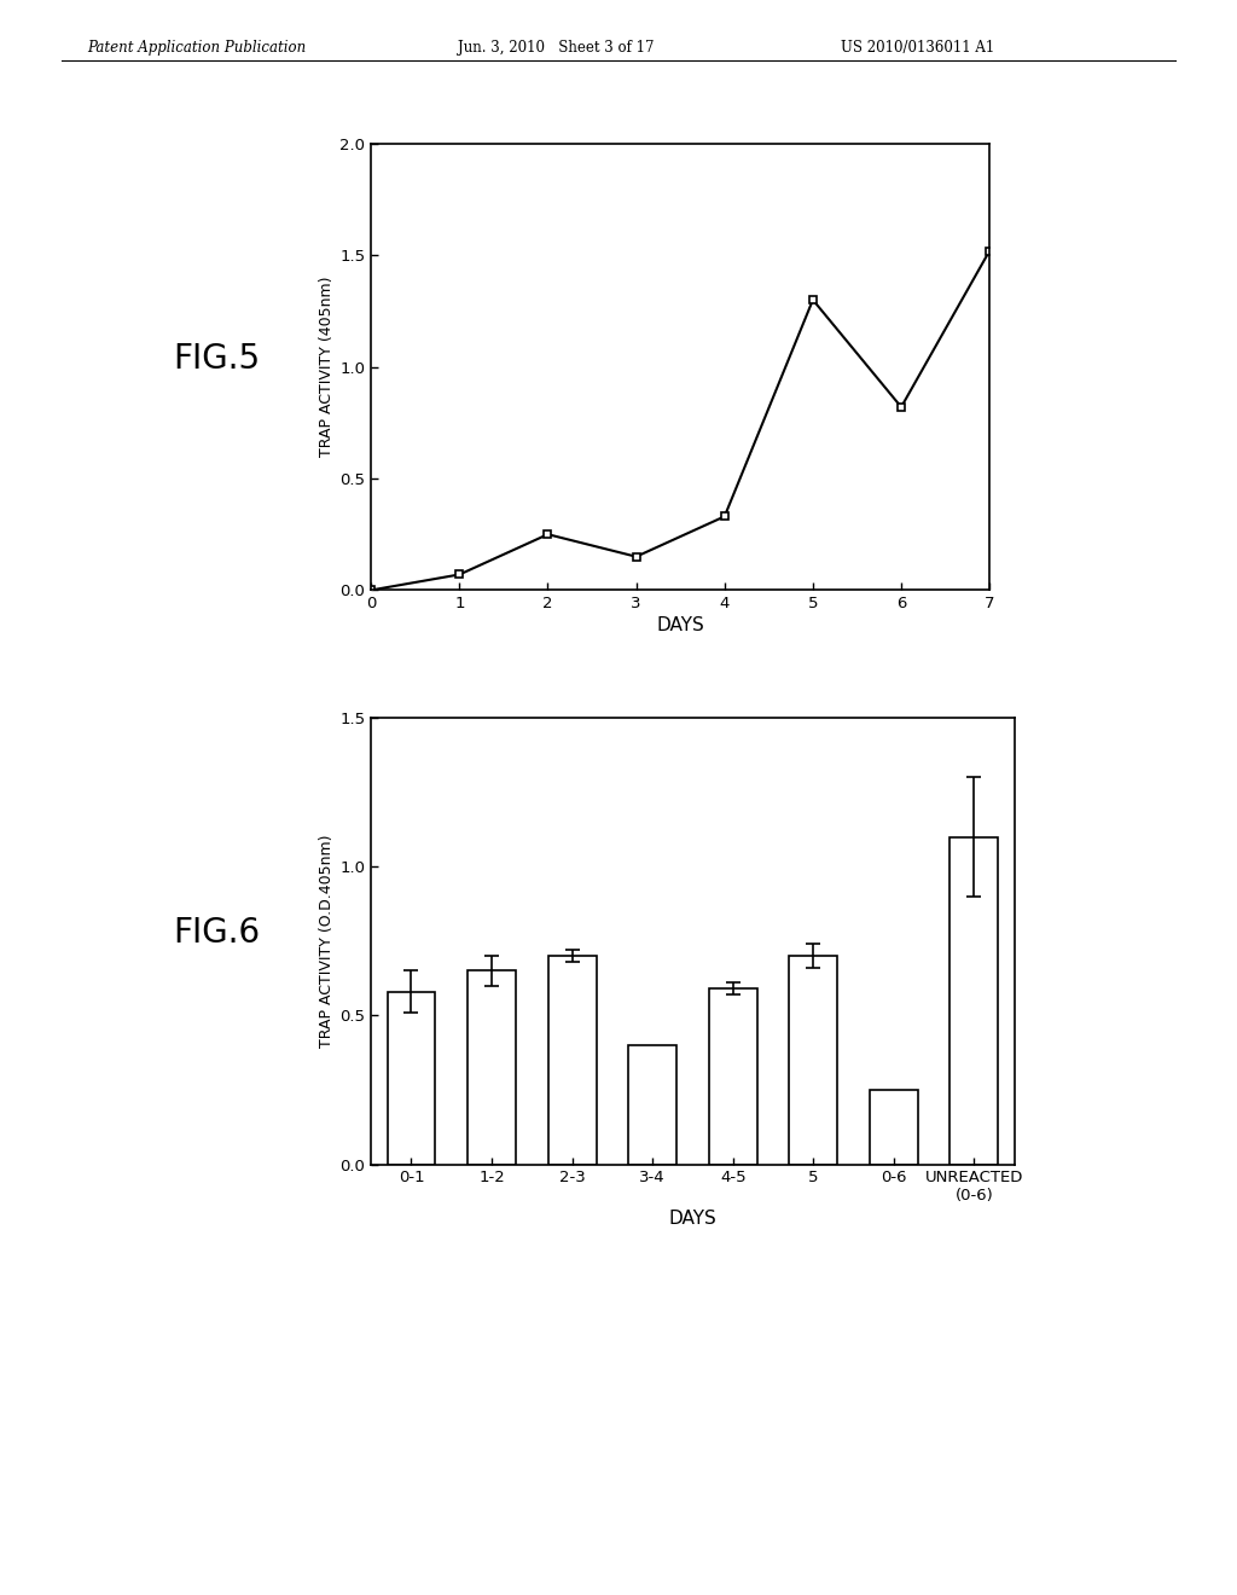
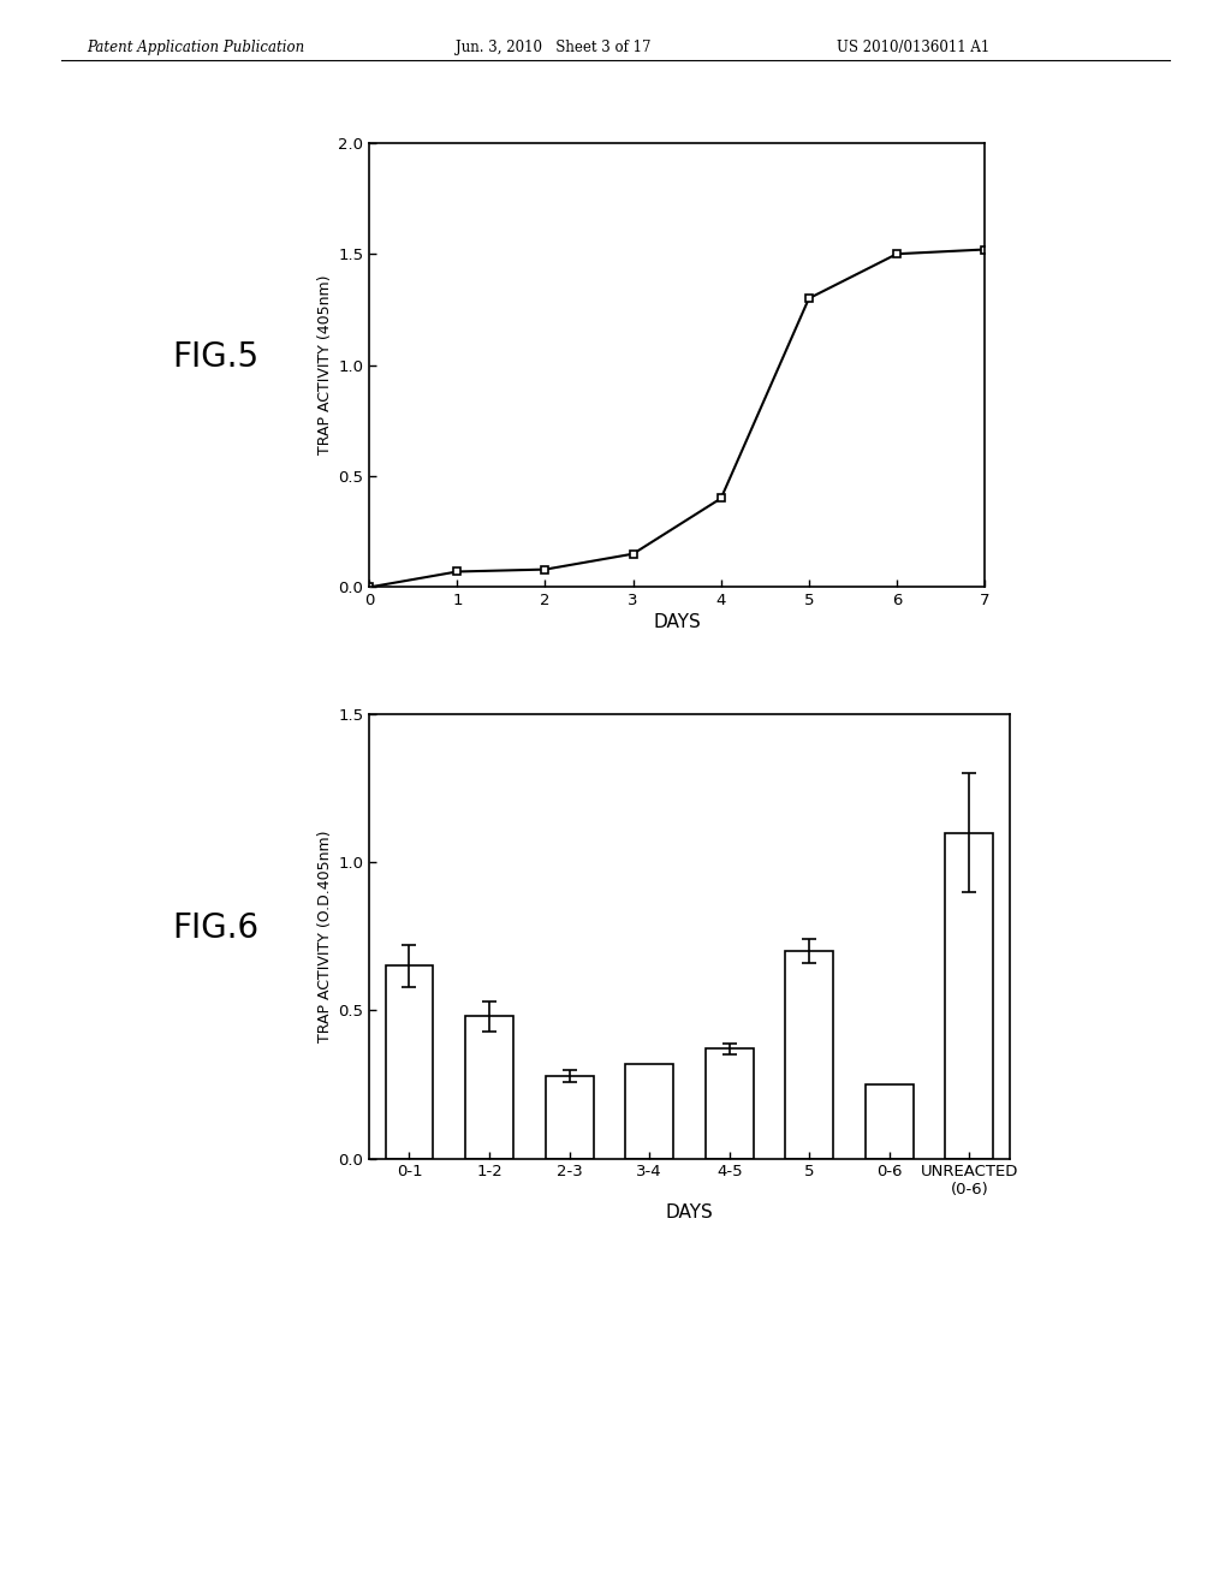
2: 0.25 -> 0.08
4: 0.33 -> 0.40
6: 0.82 -> 1.50
0-1: 0.58 -> 0.65
1-2: 0.65 -> 0.48
2-3: 0.70 -> 0.28
3-4: 0.40 -> 0.32
4-5: 0.59 -> 0.37
